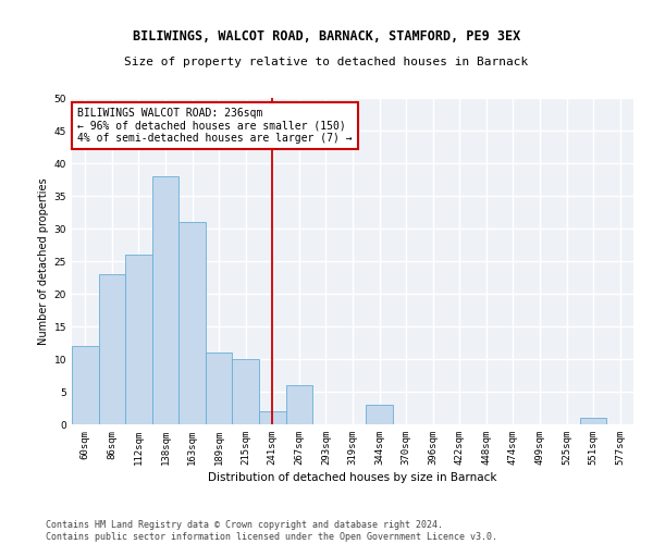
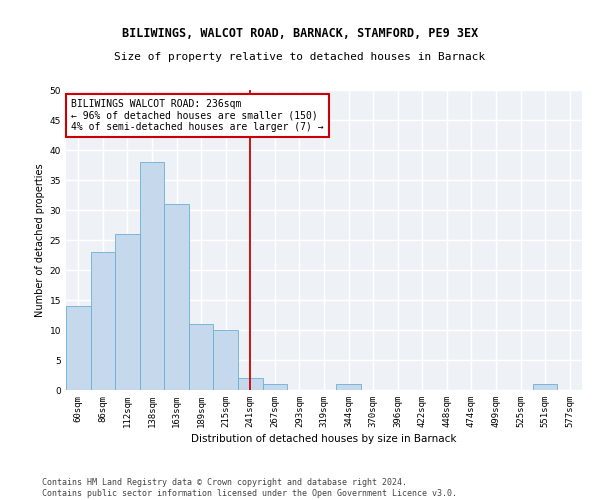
60sqm: 12 -> 14
267sqm: 6 -> 1
344sqm: 3 -> 1
